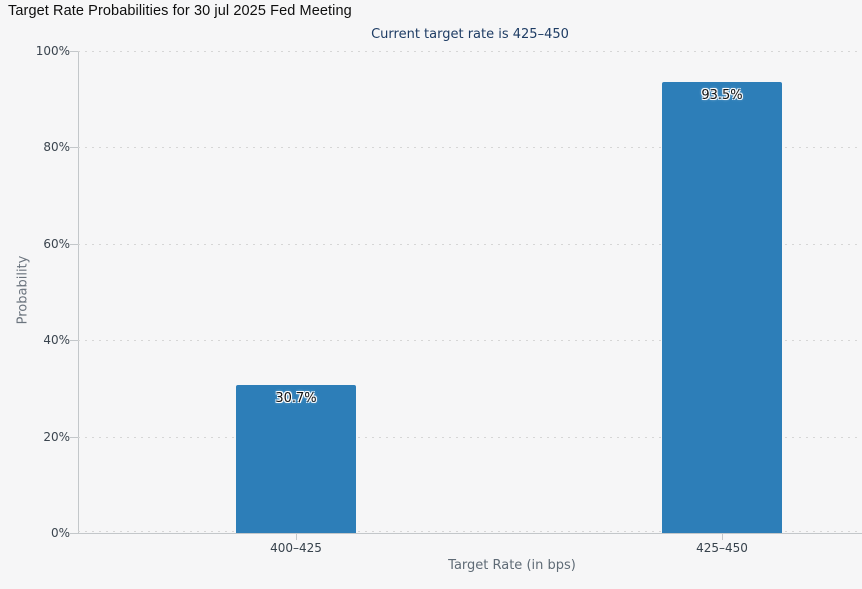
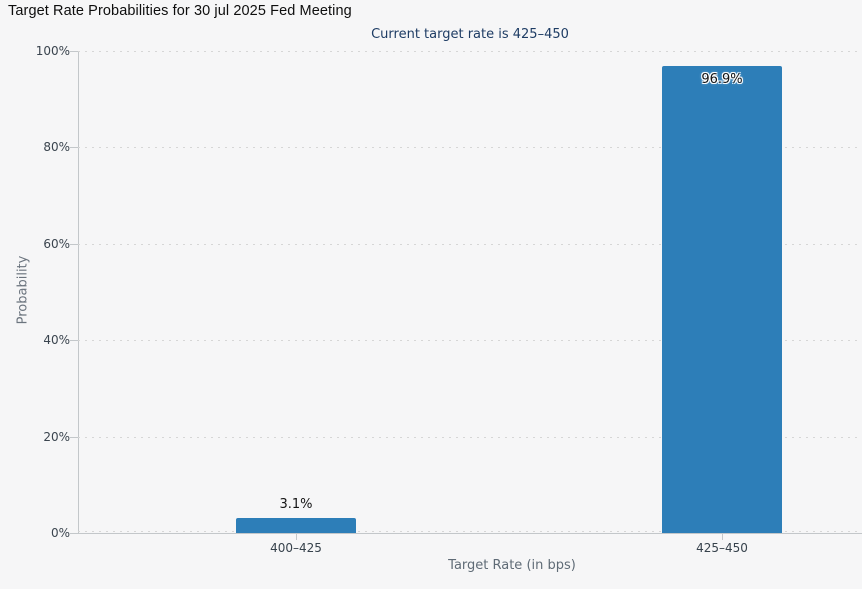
400–425: 30.7% -> 3.1%
425–450: 93.5% -> 96.9%
